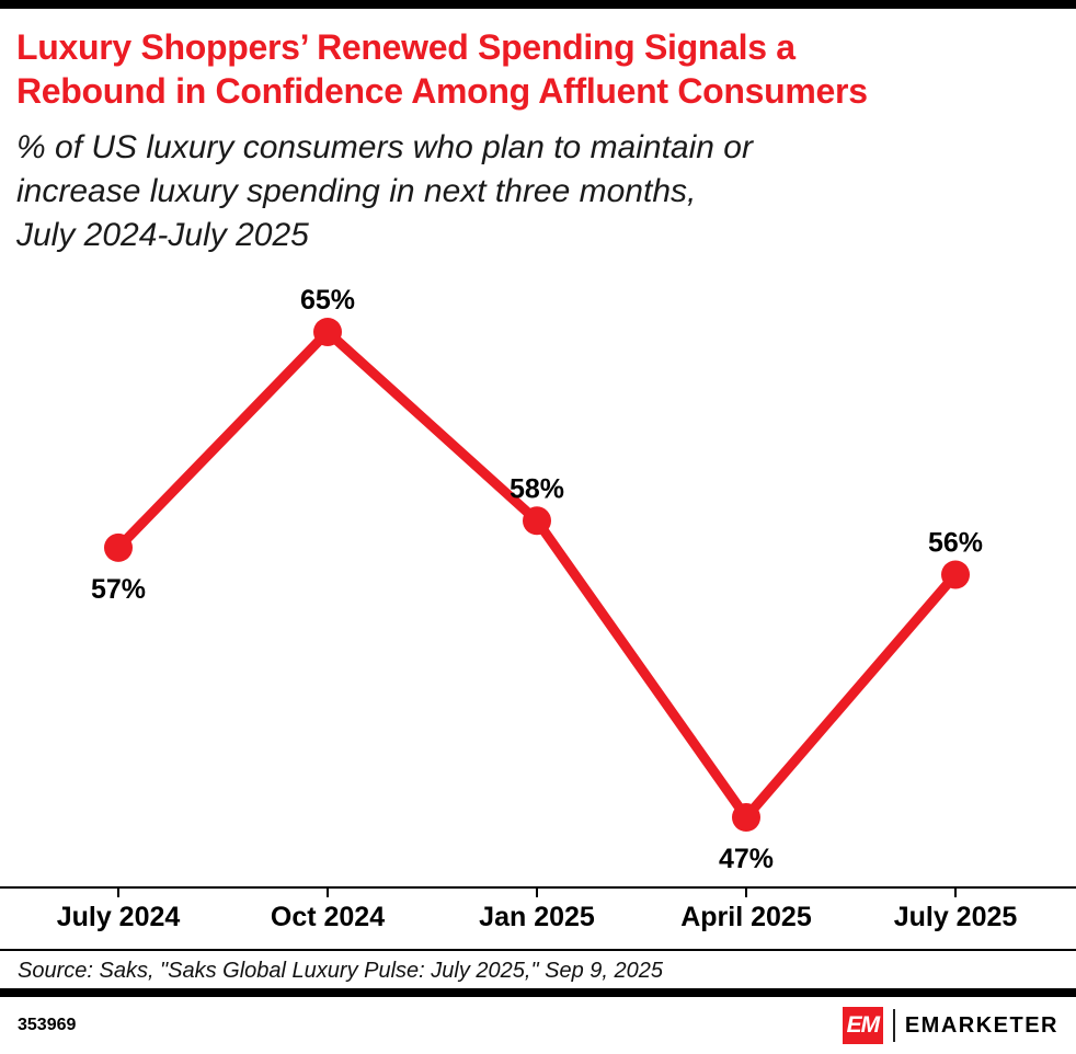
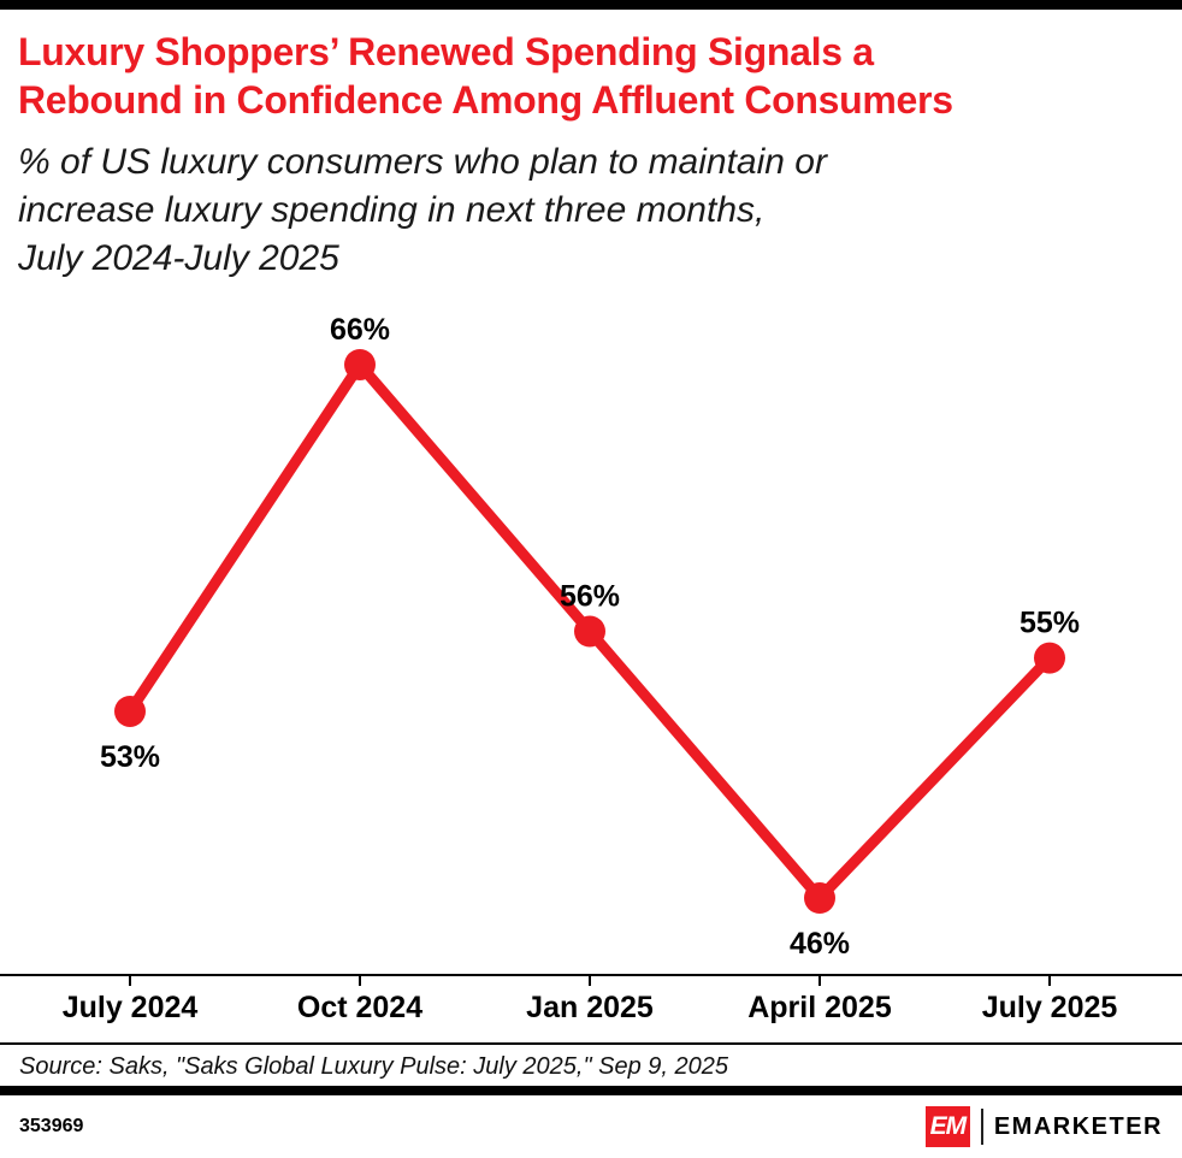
July 2024: 57% -> 53%
Oct 2024: 65% -> 66%
Jan 2025: 58% -> 56%
April 2025: 47% -> 46%
July 2025: 56% -> 55%
